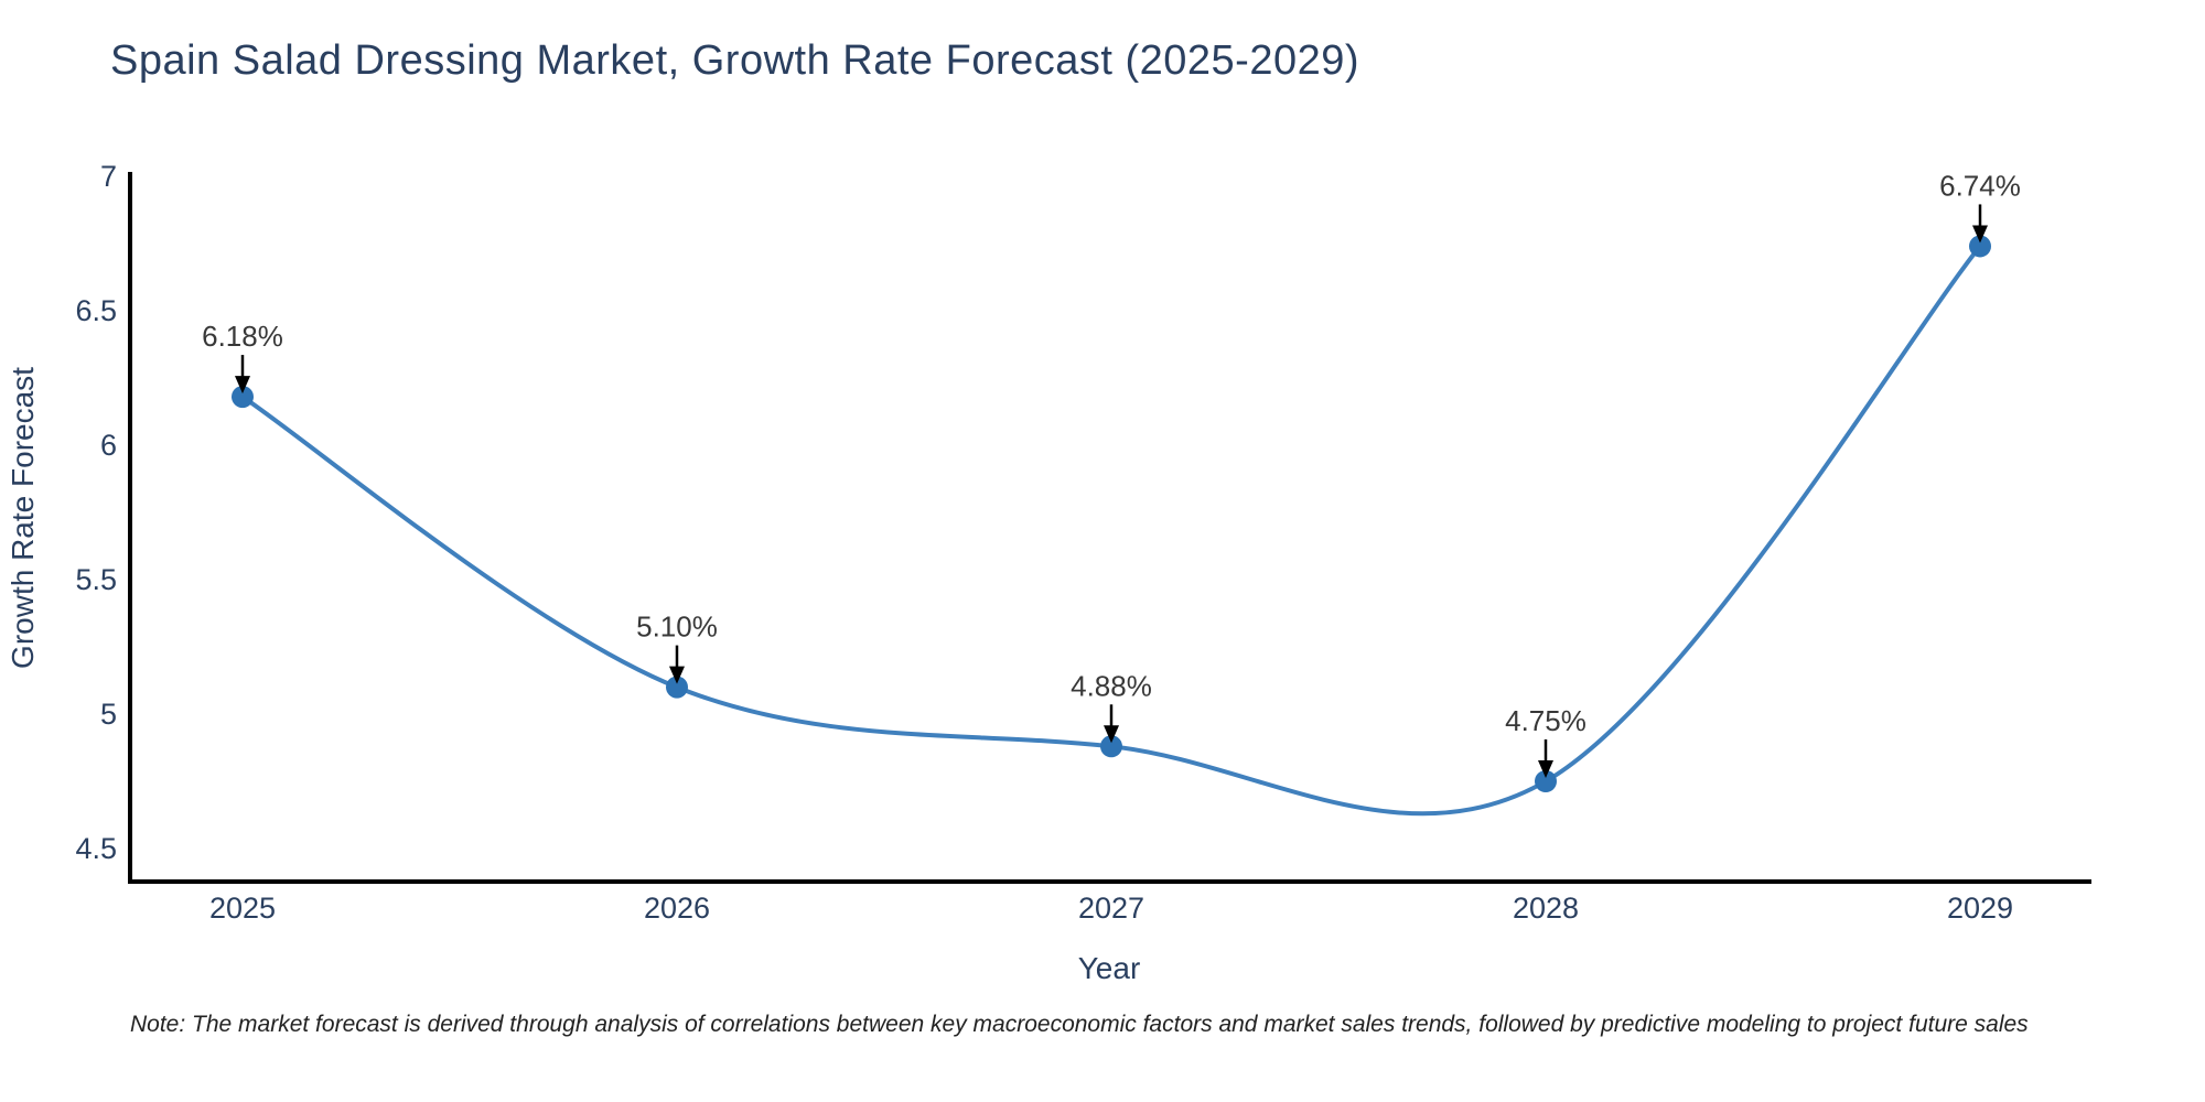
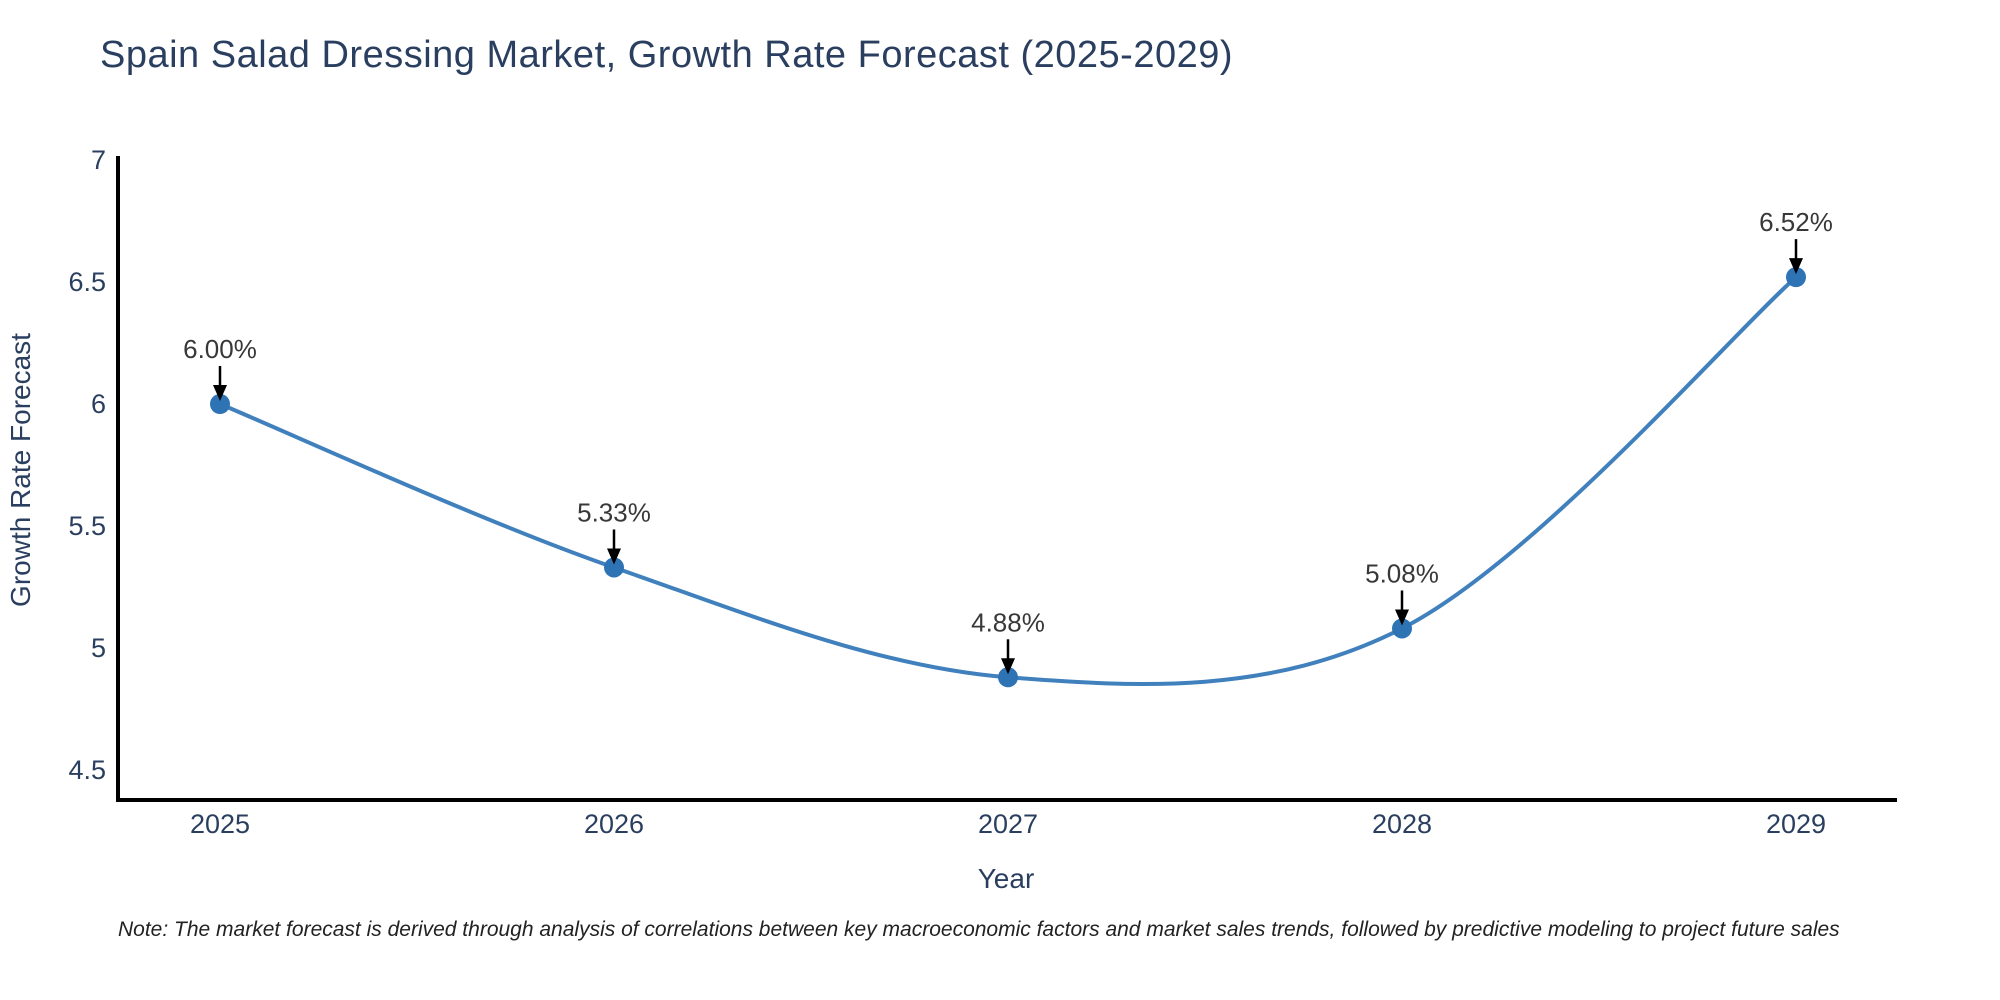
2025: 6.18% -> 6.00%
2026: 5.10% -> 5.33%
2028: 4.75% -> 5.08%
2029: 6.74% -> 6.52%
